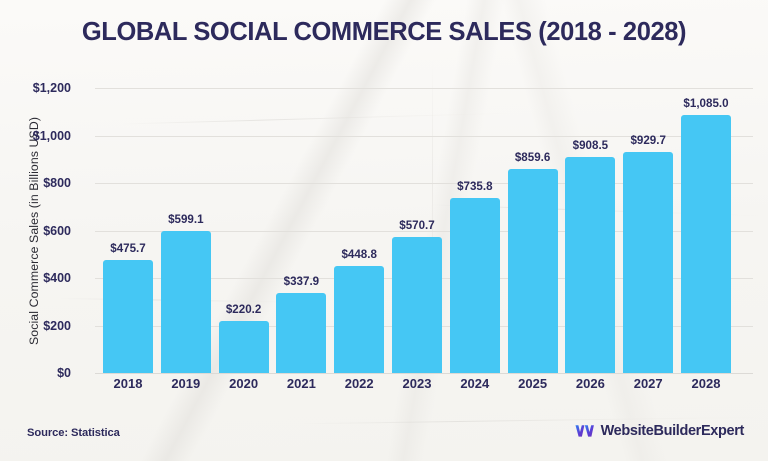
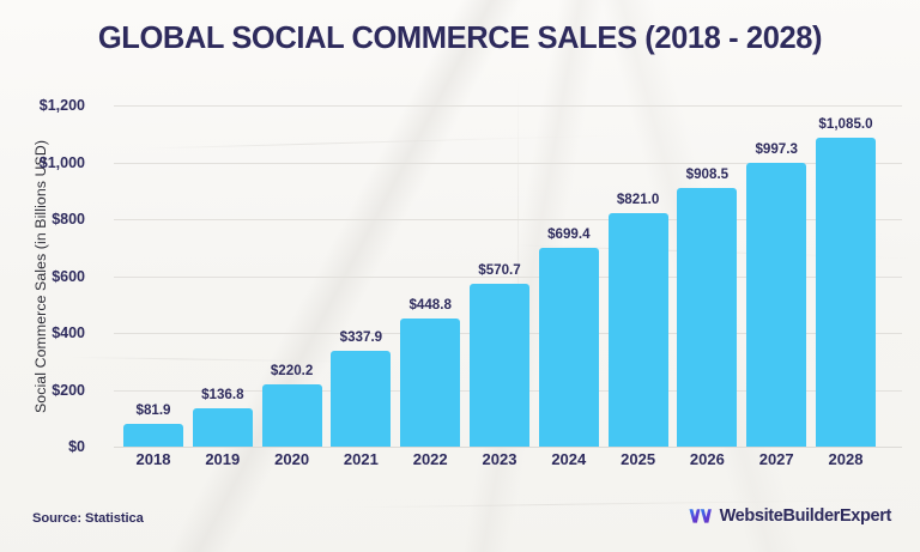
2018: $475.7 -> $81.9
2019: $599.1 -> $136.8
2024: $735.8 -> $699.4
2025: $859.6 -> $821.0
2027: $929.7 -> $997.3
